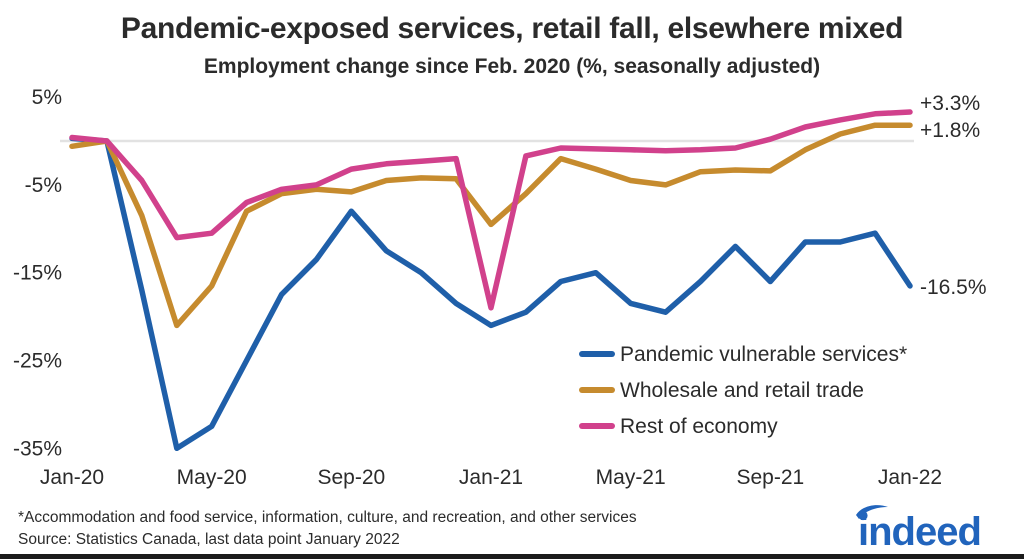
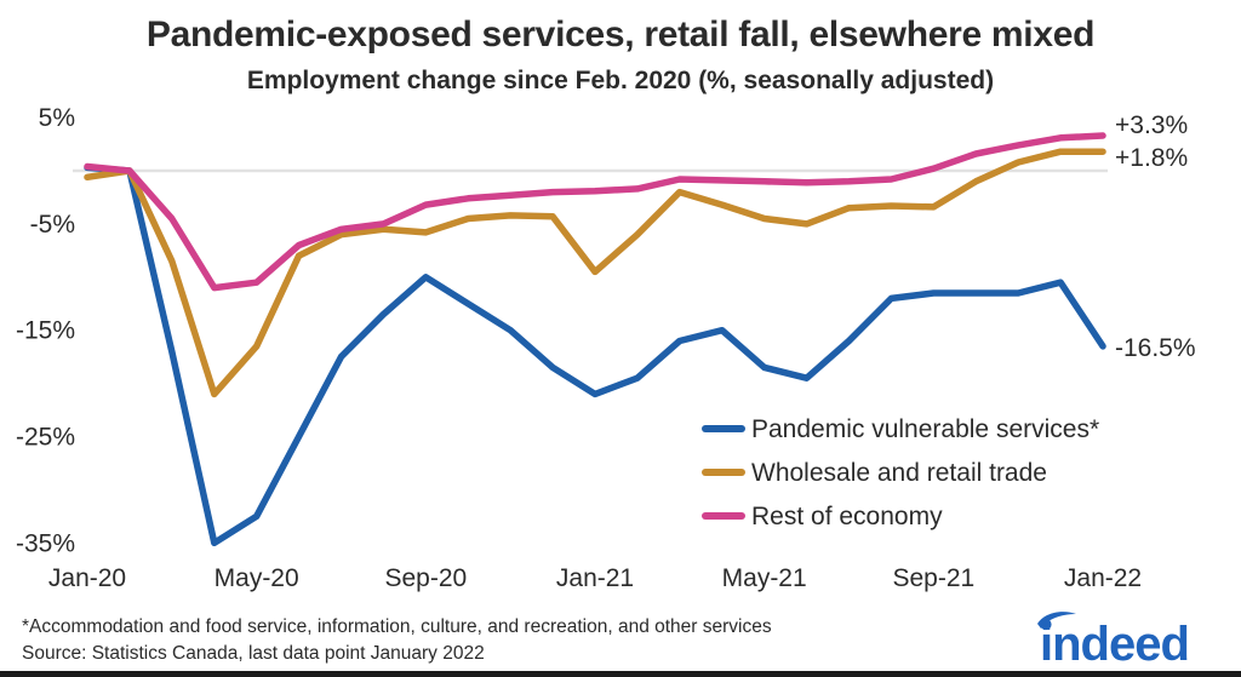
Pandemic vulnerable services*/Sep-20: -8% -> -10%
Rest of economy/Jan-21: -19% -> -2%
Pandemic vulnerable services*/Sep-21: -16% -> -12%
